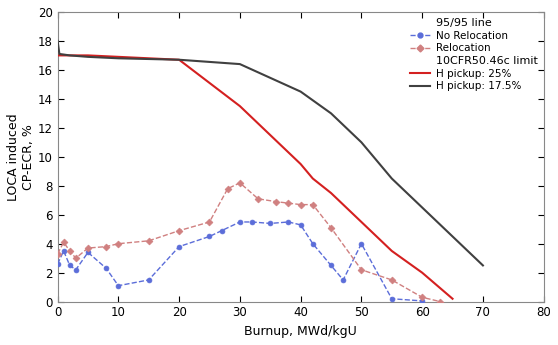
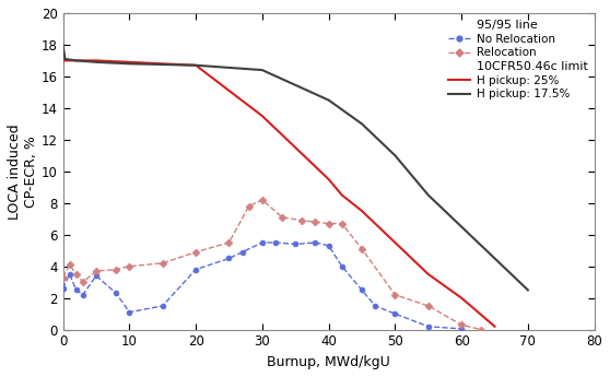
No Relocation/50: 4.0 -> 1.0
